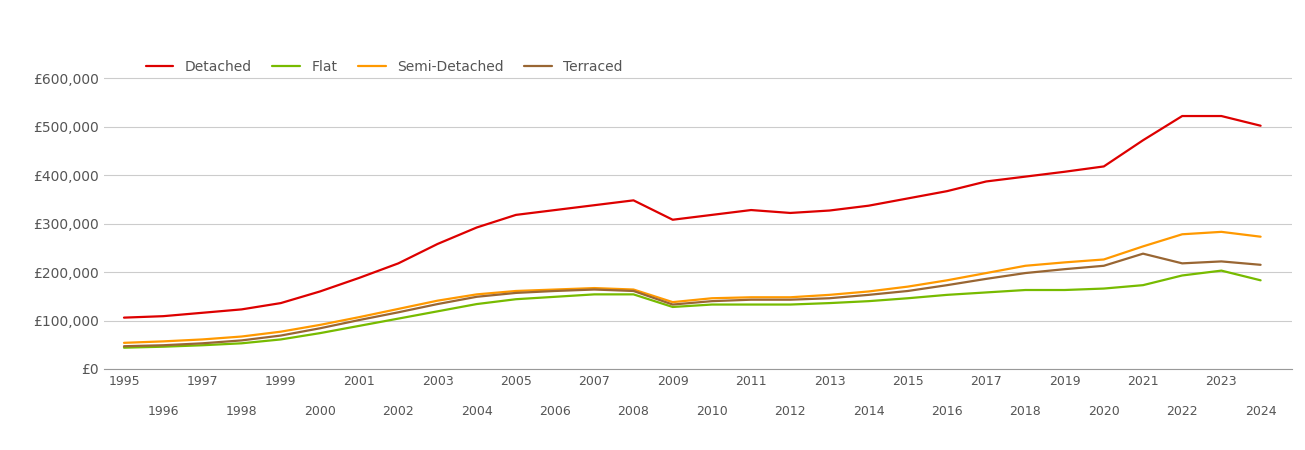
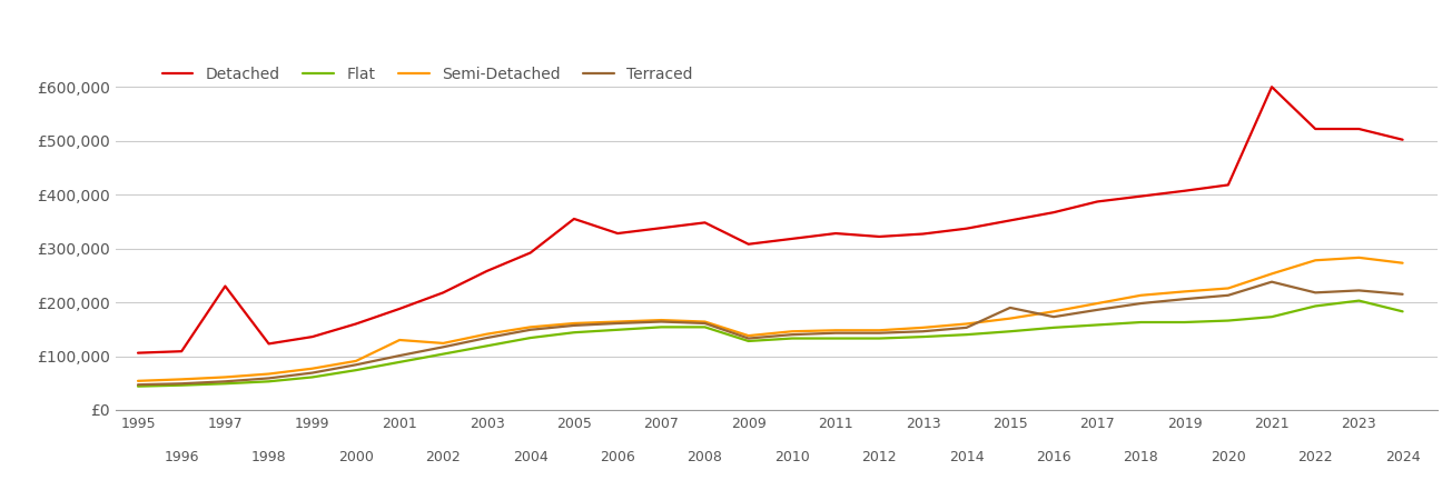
Detached/1997: £116,000 -> £230,000
Semi-Detached/2001: £107,000 -> £130,000
Detached/2005: £318,000 -> £355,000
Terraced/2015: £161,000 -> £190,000
Detached/2021: £472,000 -> £600,000
